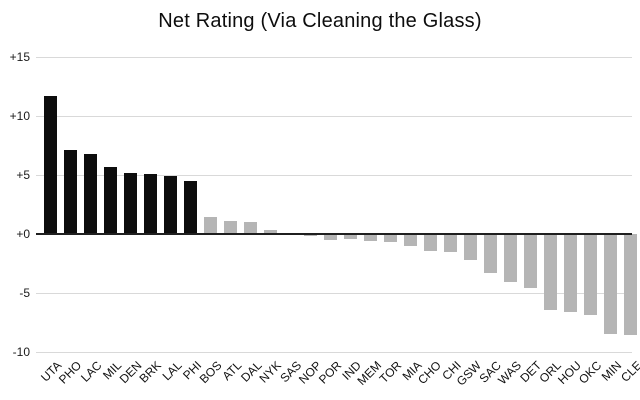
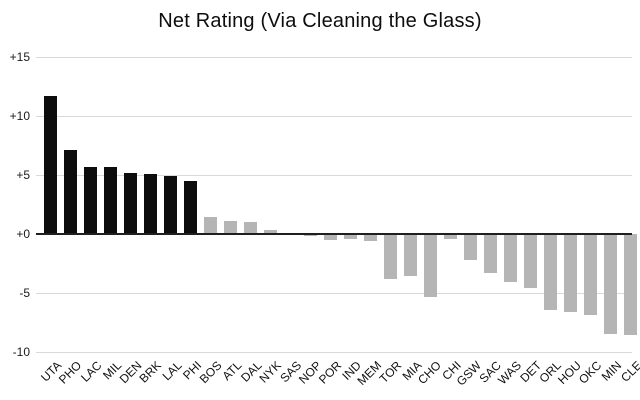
LAC: 6.8 -> 5.7
TOR: -0.7 -> -3.8
MIA: -1.0 -> -3.6
CHO: -1.4 -> -5.3
CHI: -1.5 -> -0.4
